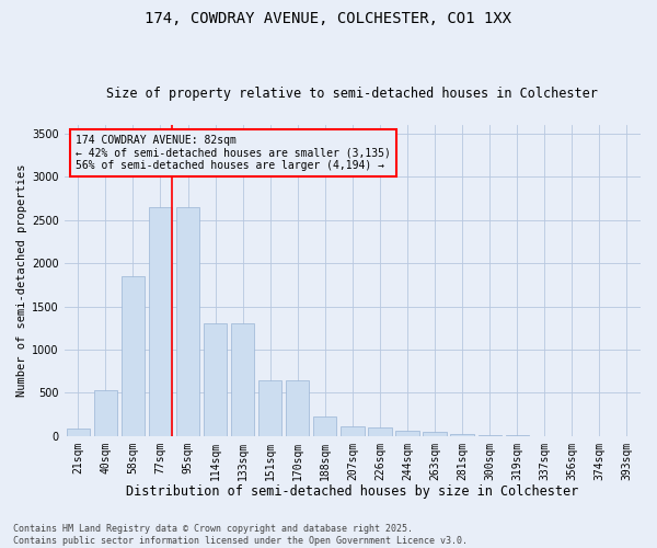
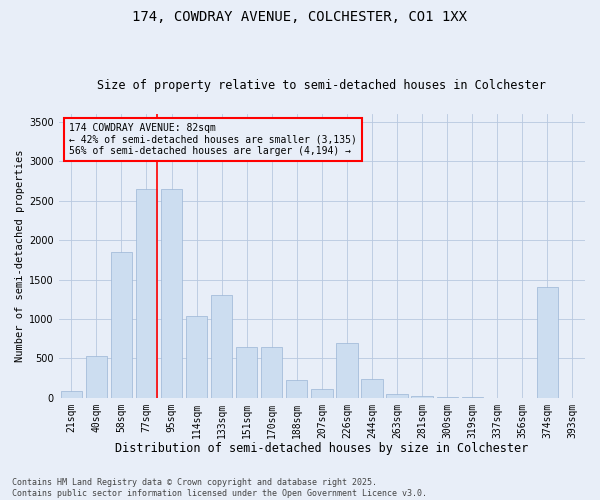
114sqm: 1300 -> 1040
226sqm: 100 -> 700
244sqm: 60 -> 240
374sqm: 0 -> 1400
